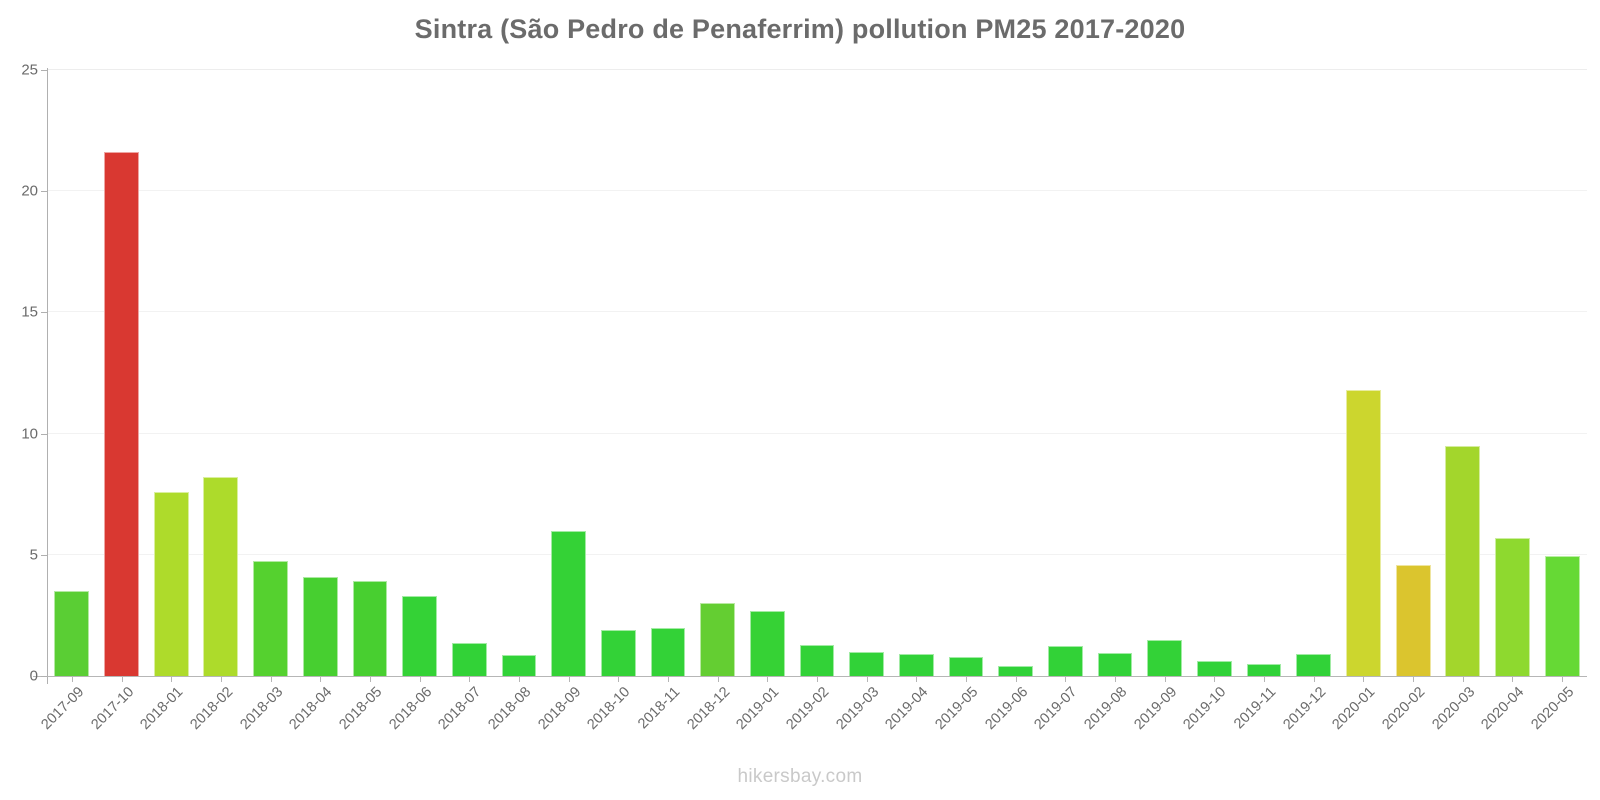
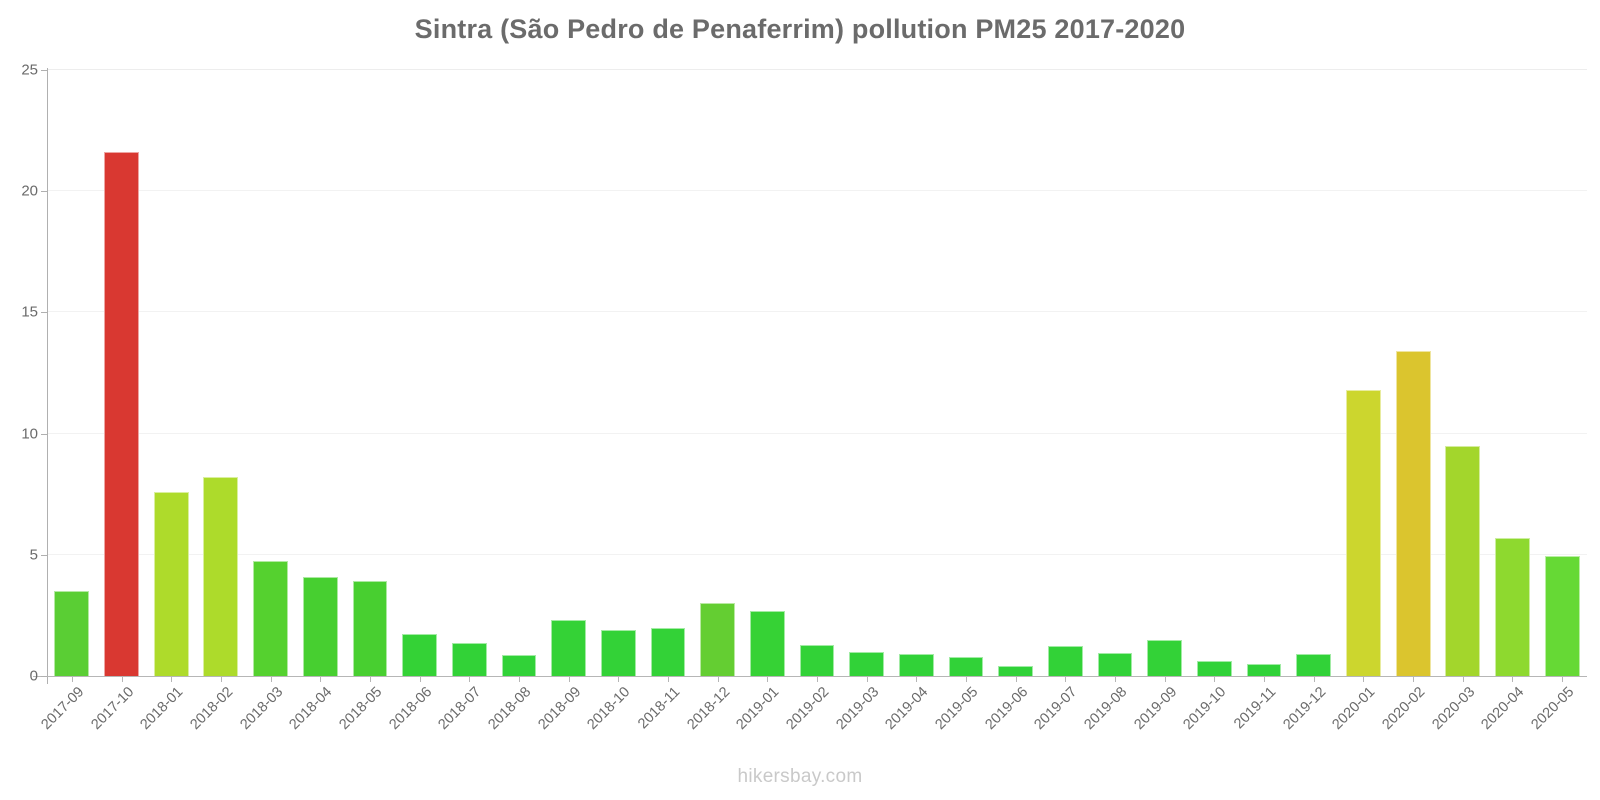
2018-06: 3.3 -> 1.8
2018-09: 6.0 -> 2.3
2020-02: 4.6 -> 13.4
